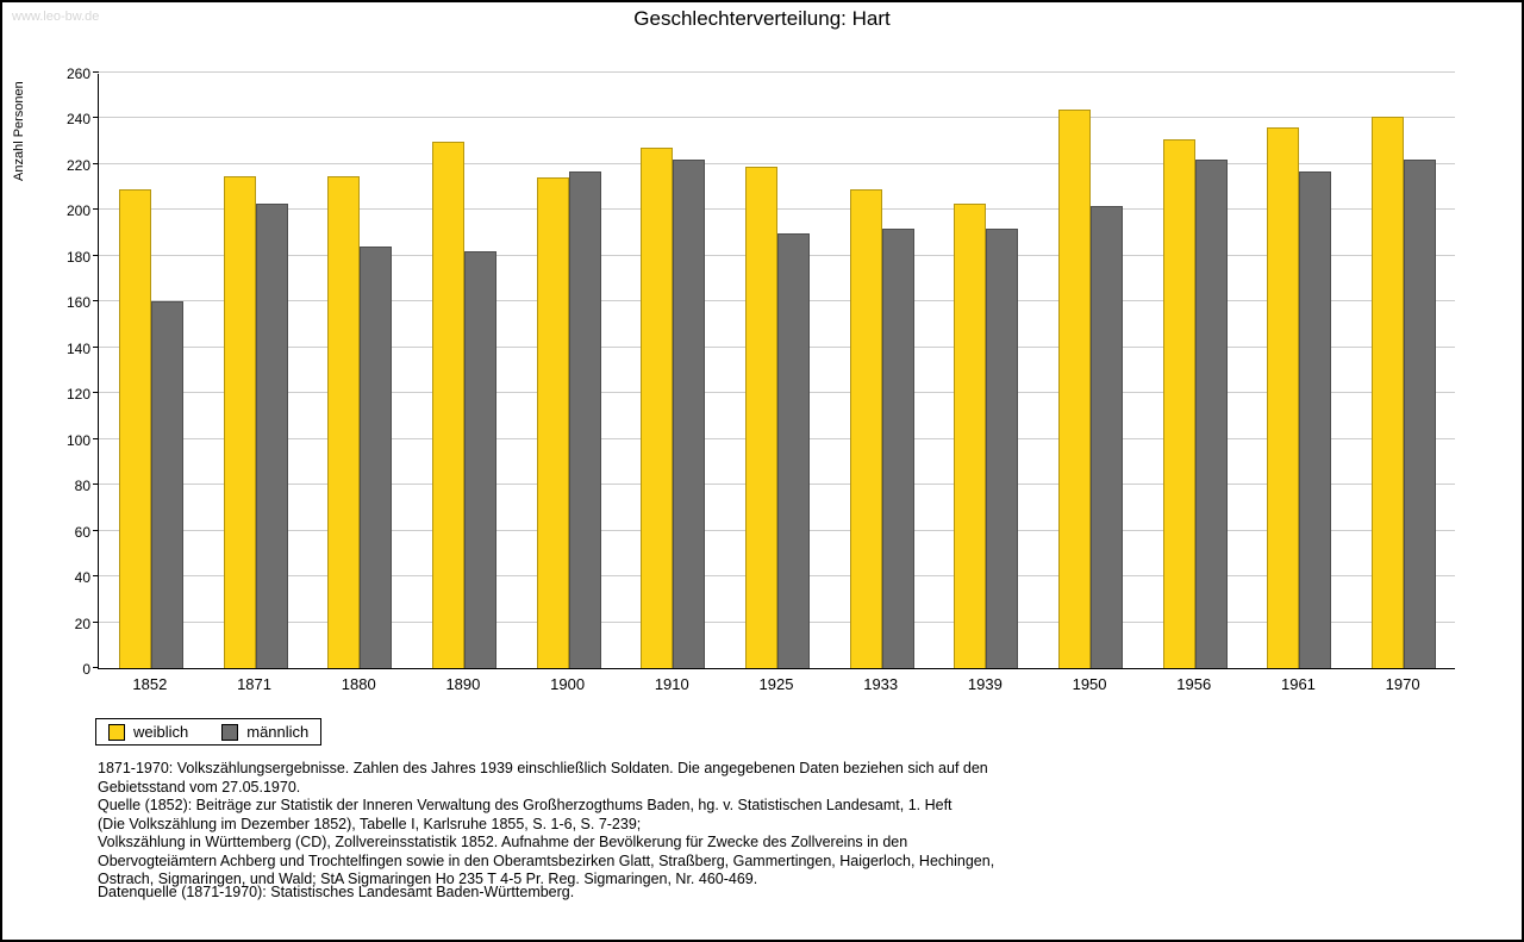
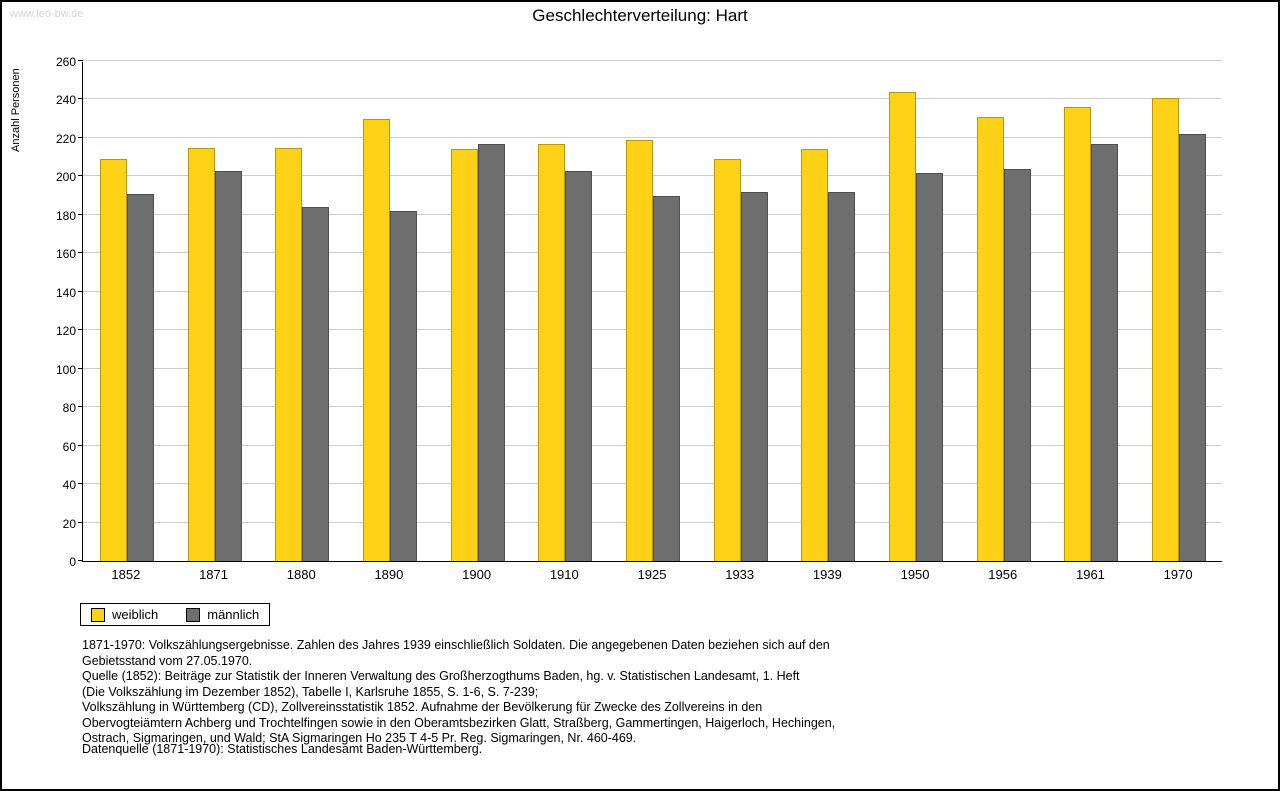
männlich/1852: 160 -> 191
weiblich/1910: 227 -> 217
männlich/1910: 222 -> 203
weiblich/1939: 203 -> 214
männlich/1956: 222 -> 204
